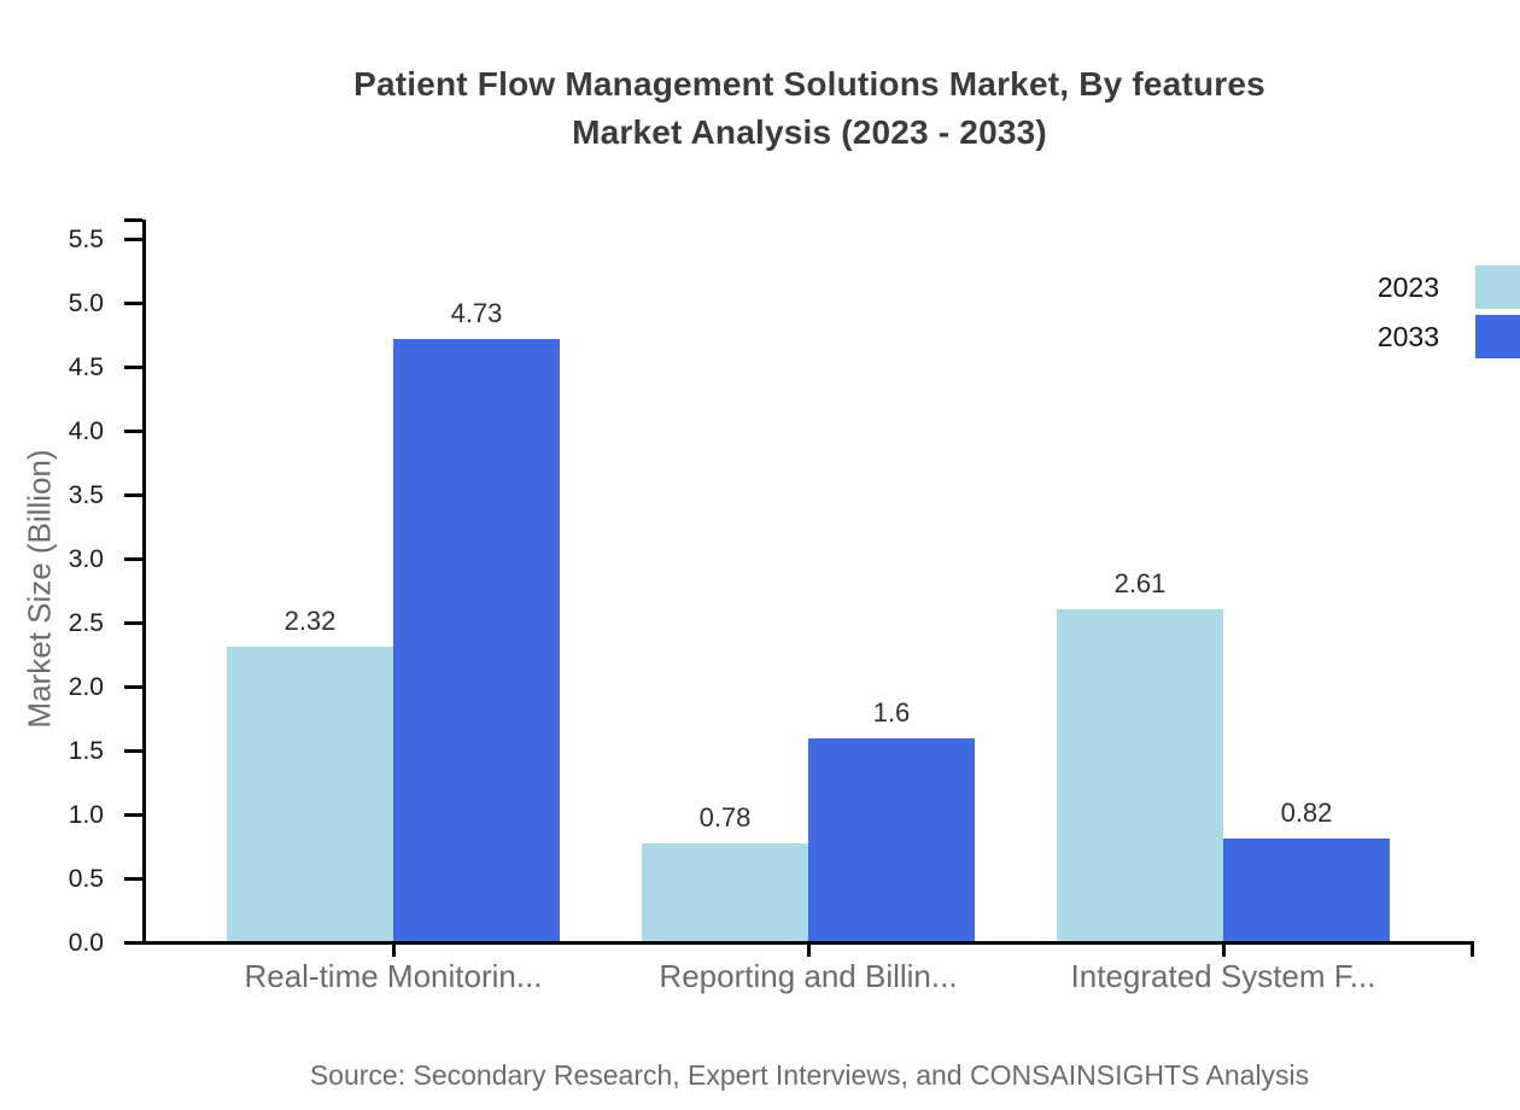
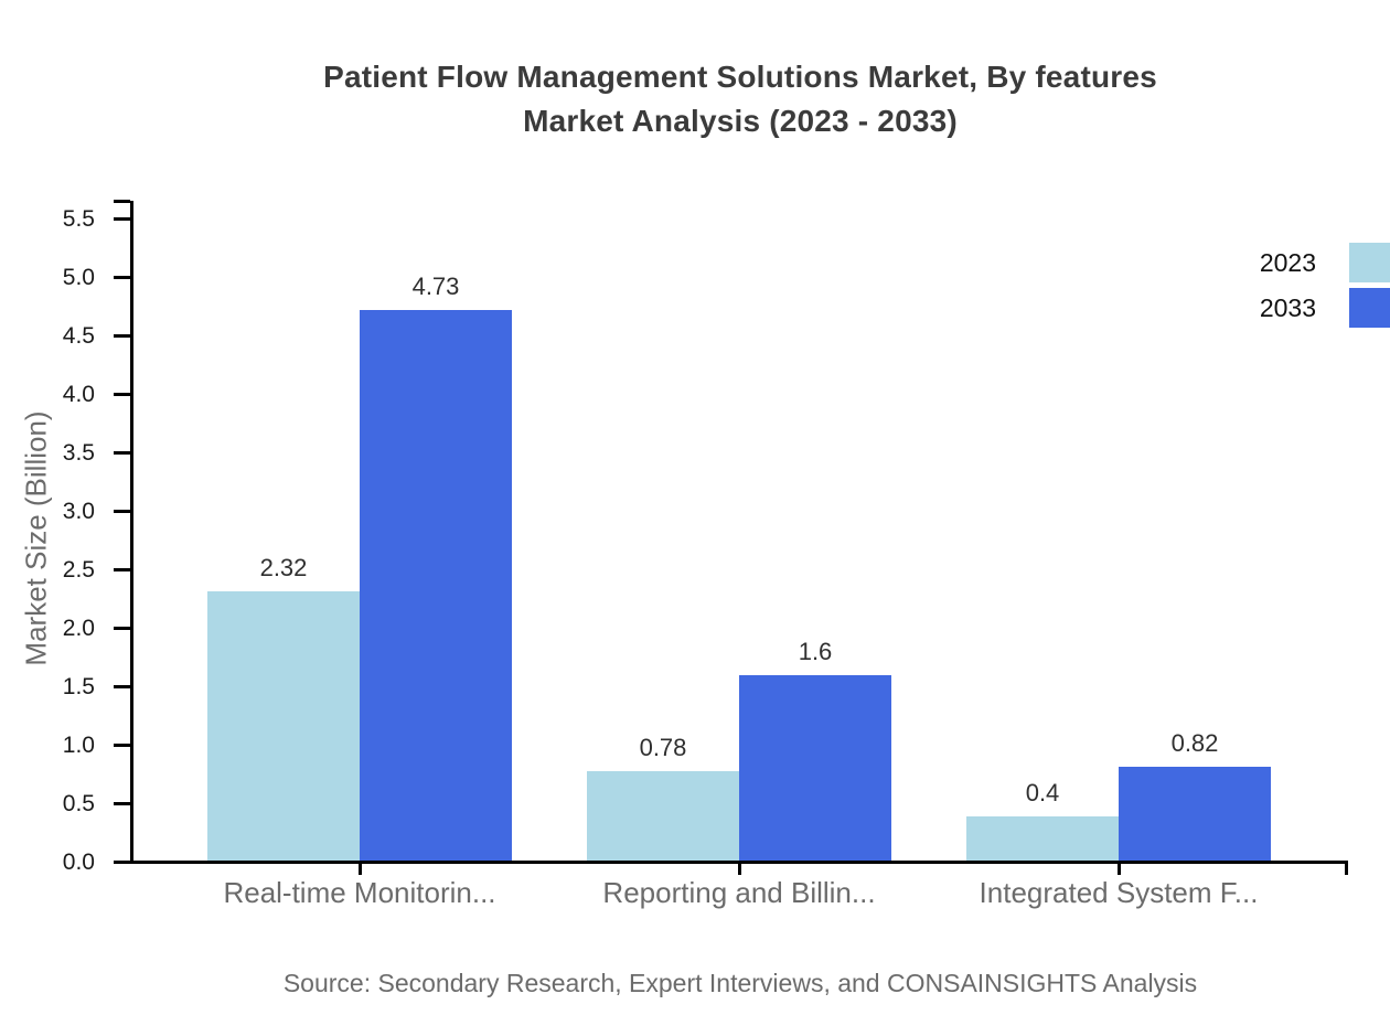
2023/Integrated System F...: 2.61 -> 0.4
